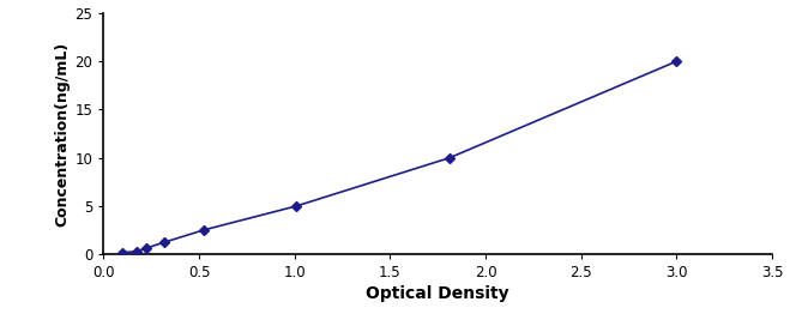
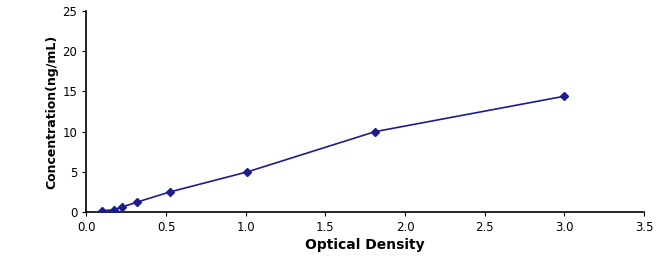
3.0: 20.0 -> 14.4
